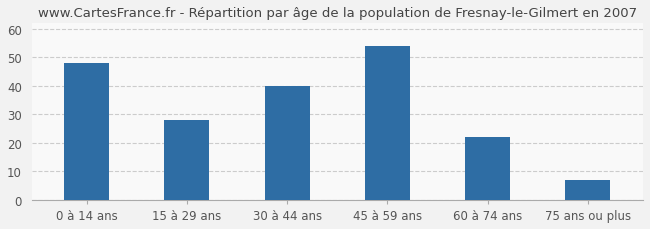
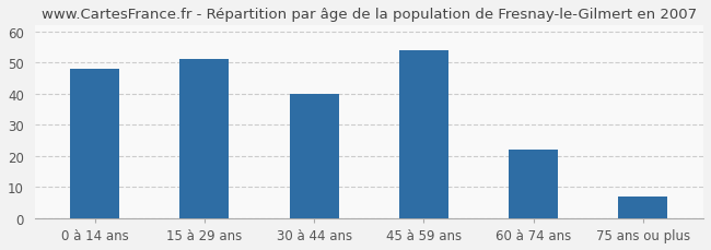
15 à 29 ans: 28 -> 51
